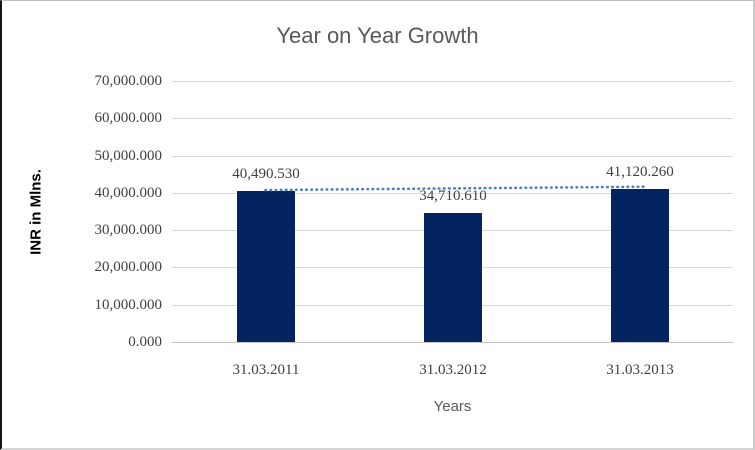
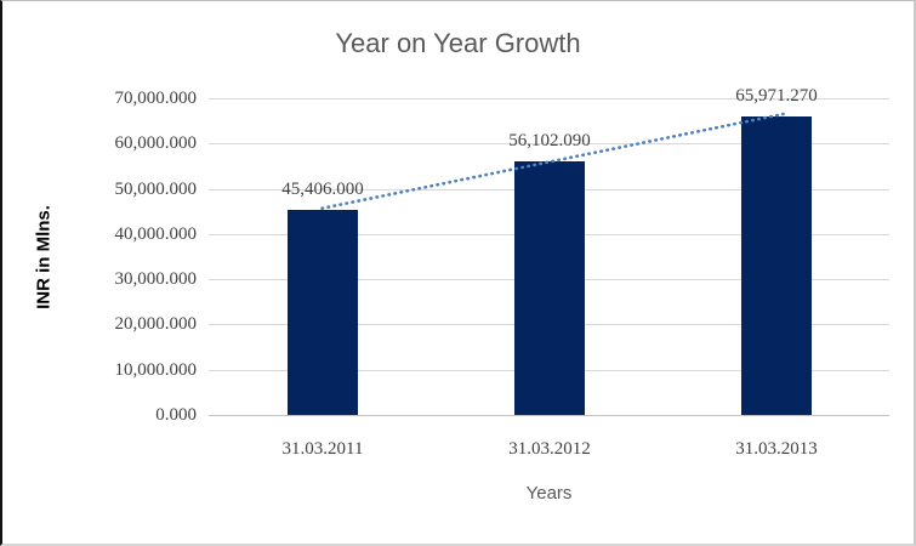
31.03.2011: 40,490.530 -> 45,406.000
31.03.2012: 34,710.610 -> 56,102.090
31.03.2013: 41,120.260 -> 65,971.270
